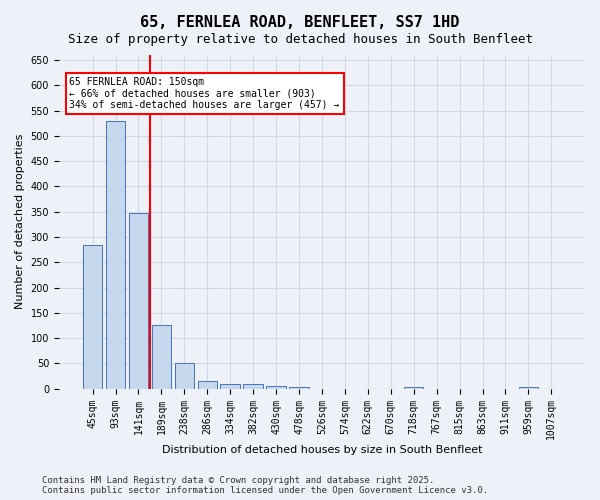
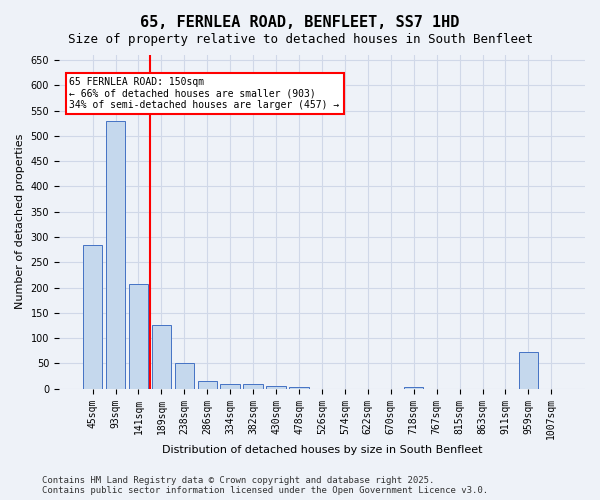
141sqm: 348 -> 206
959sqm: 4 -> 72
